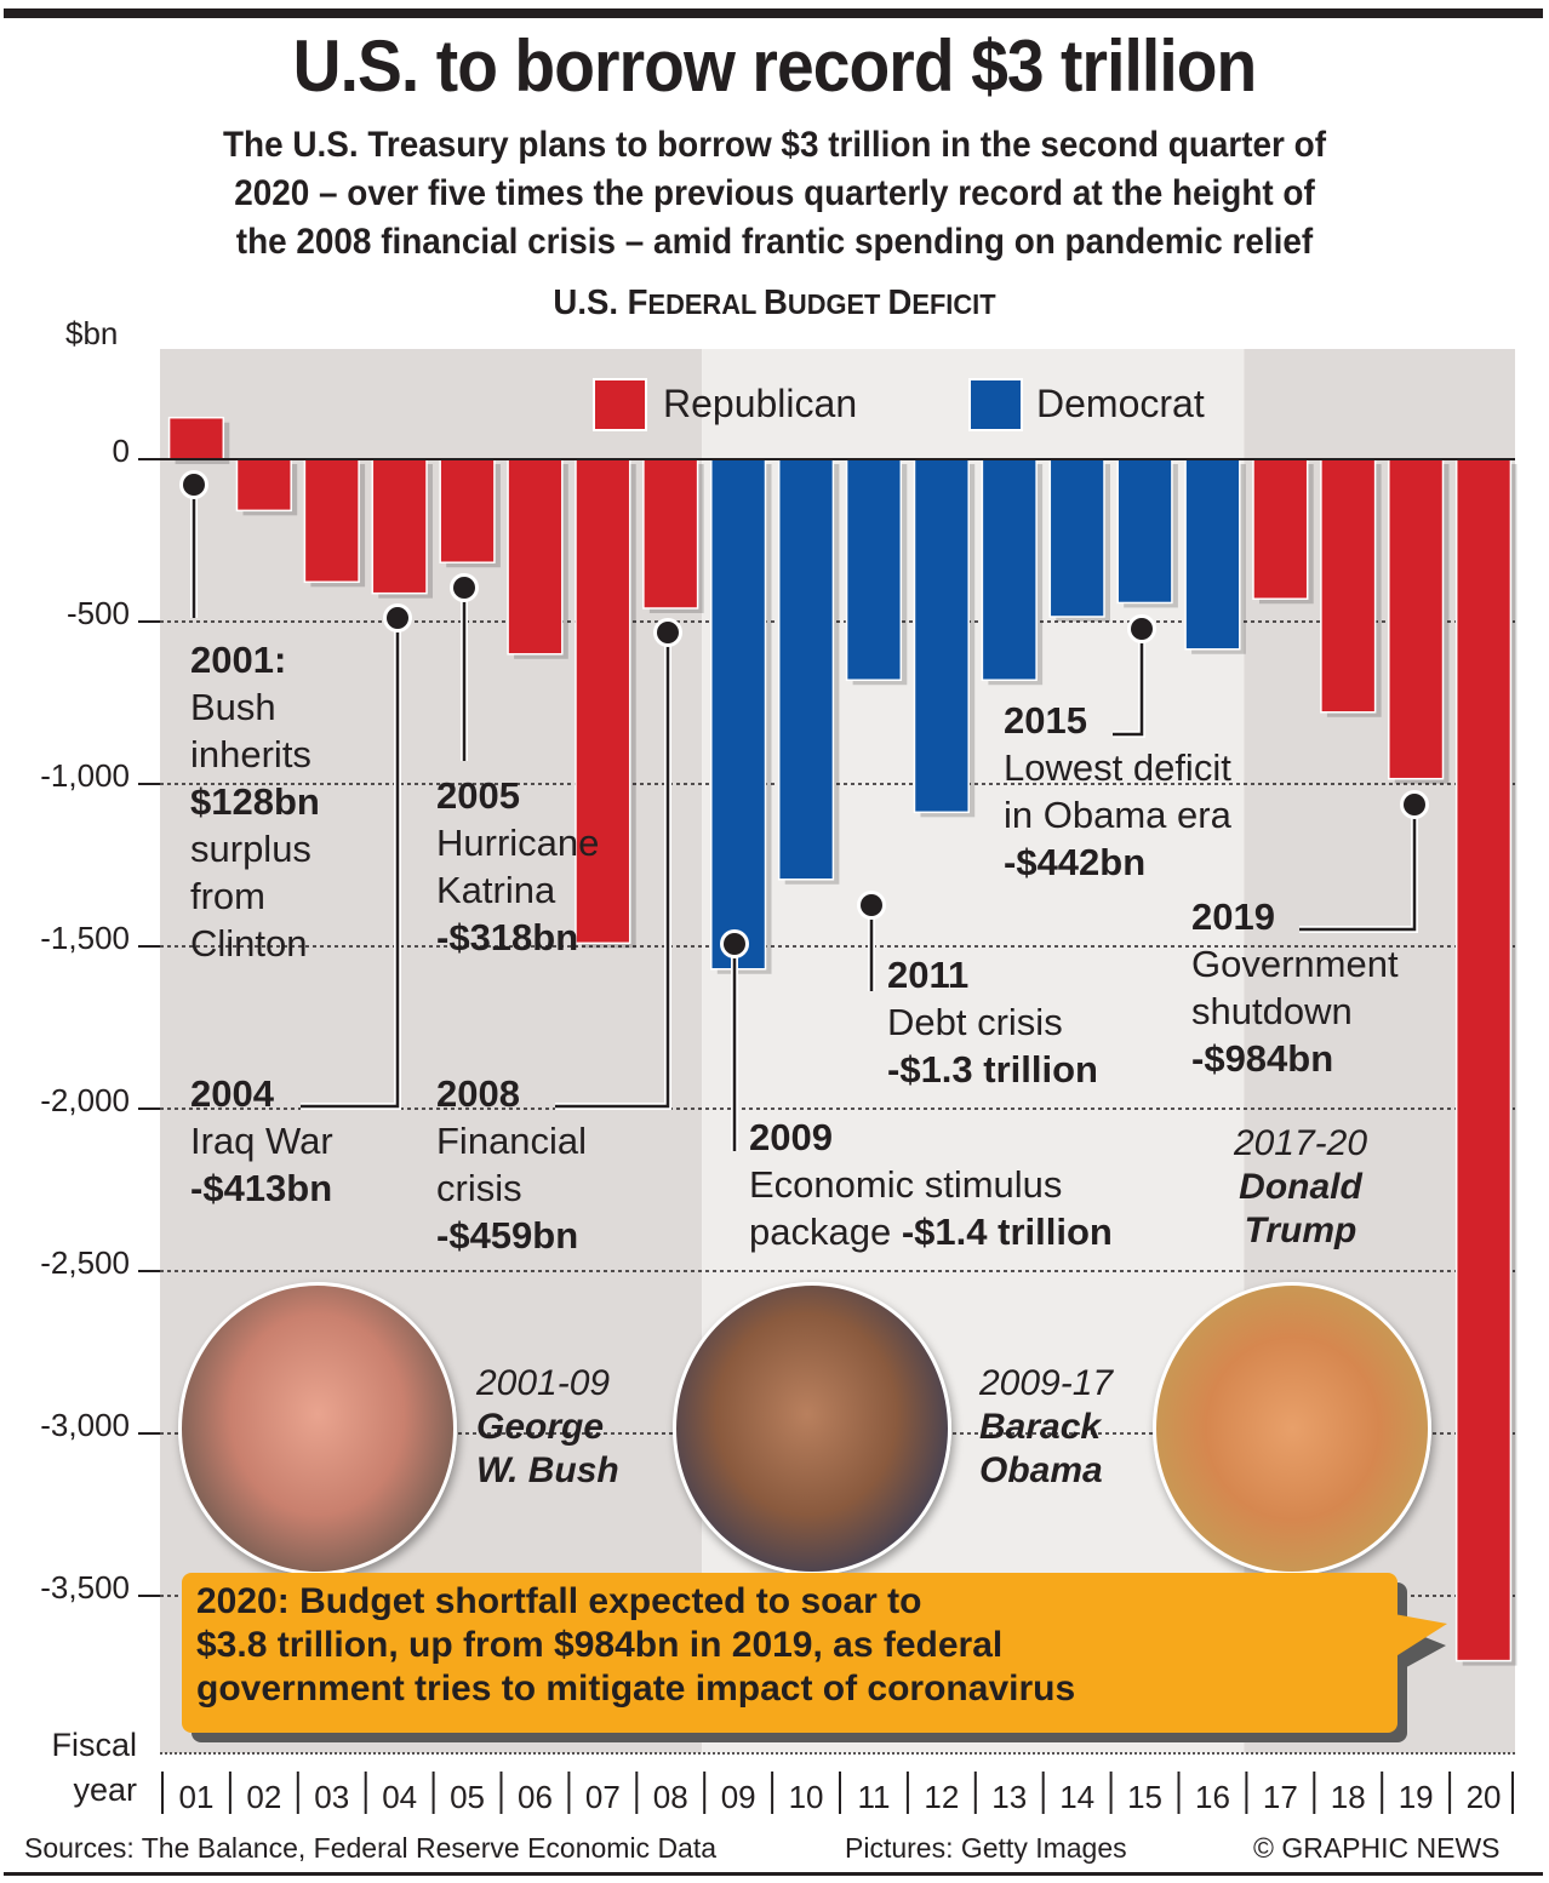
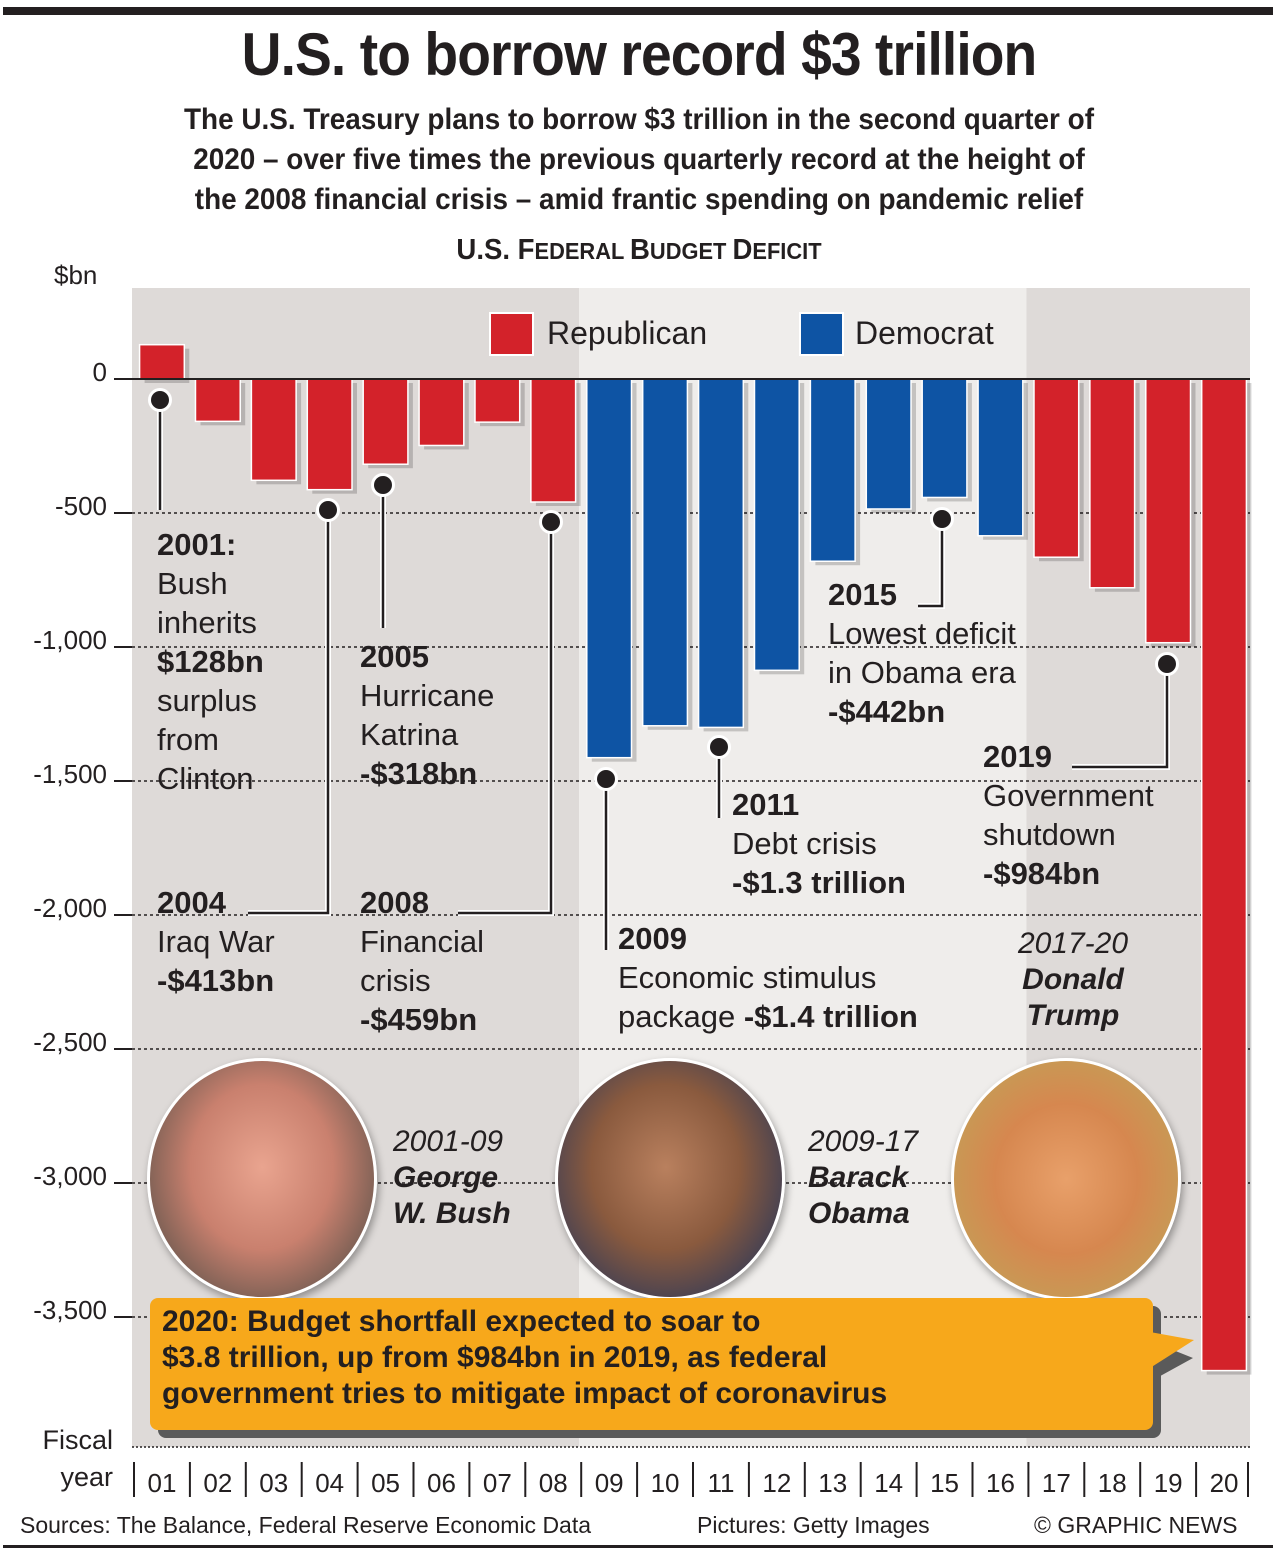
06: -600 -> -250
07: -1490 -> -160
09: -1570 -> -1410
11: -680 -> -1300
17: -430 -> -660
